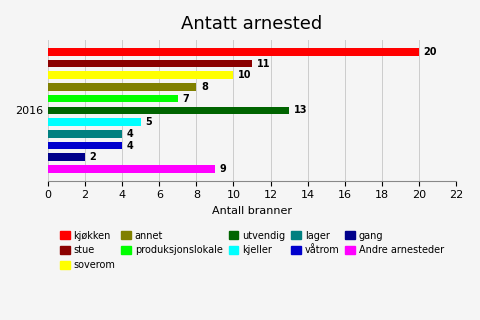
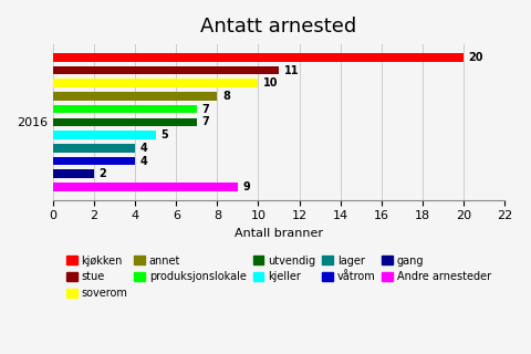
2016: 13 -> 7
